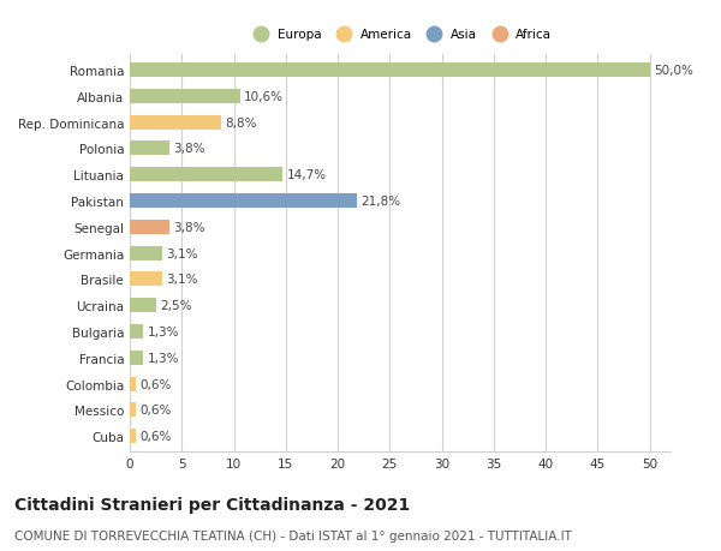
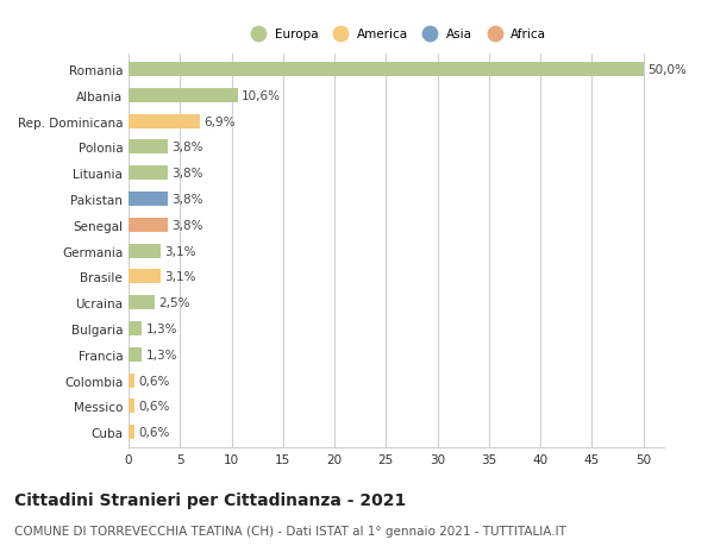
Rep. Dominicana: 8,8% -> 6,9%
Lituania: 14,7% -> 3,8%
Pakistan: 21,8% -> 3,8%
